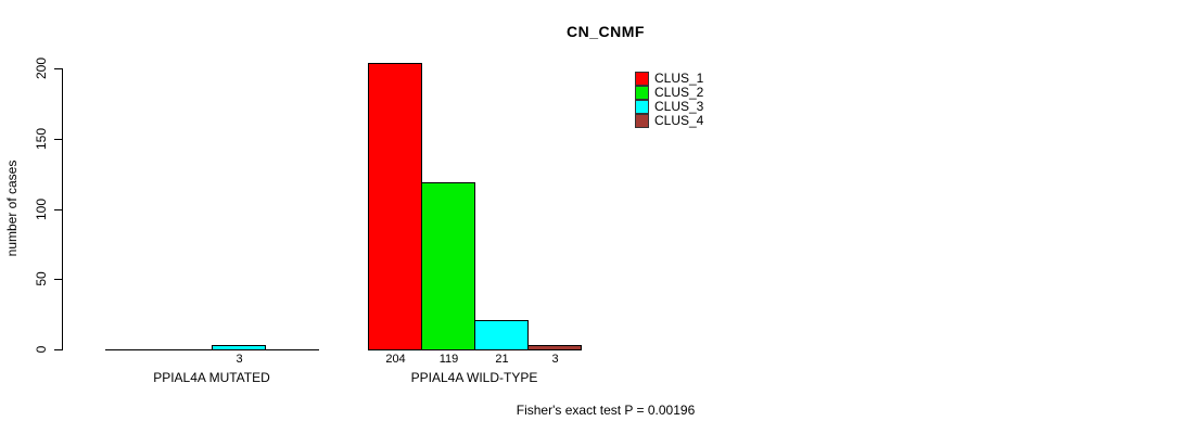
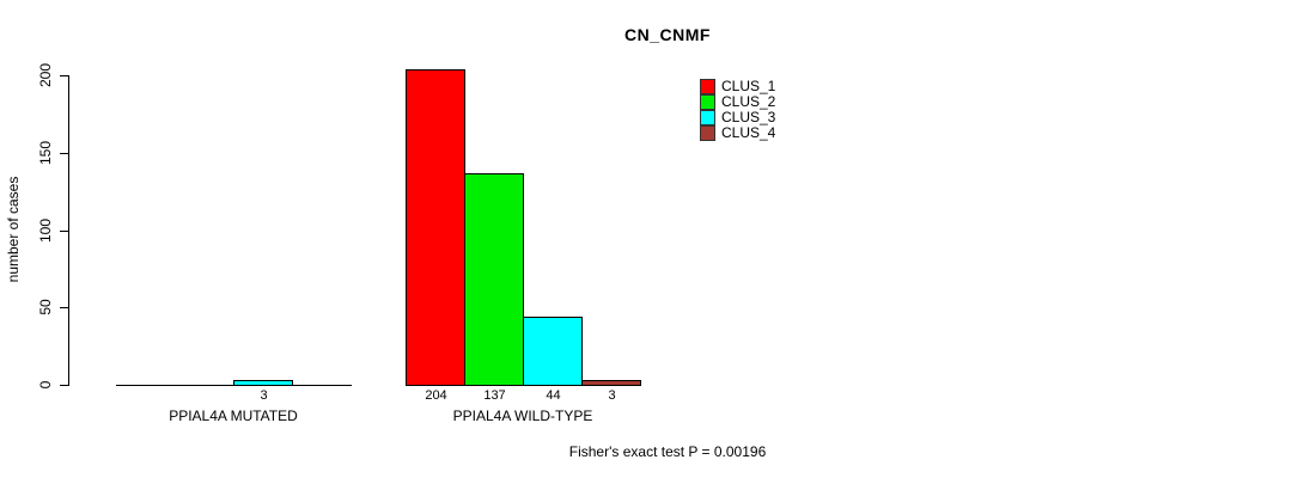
CLUS_2/PPIAL4A WILD-TYPE: 119 -> 137
CLUS_3/PPIAL4A WILD-TYPE: 21 -> 44
